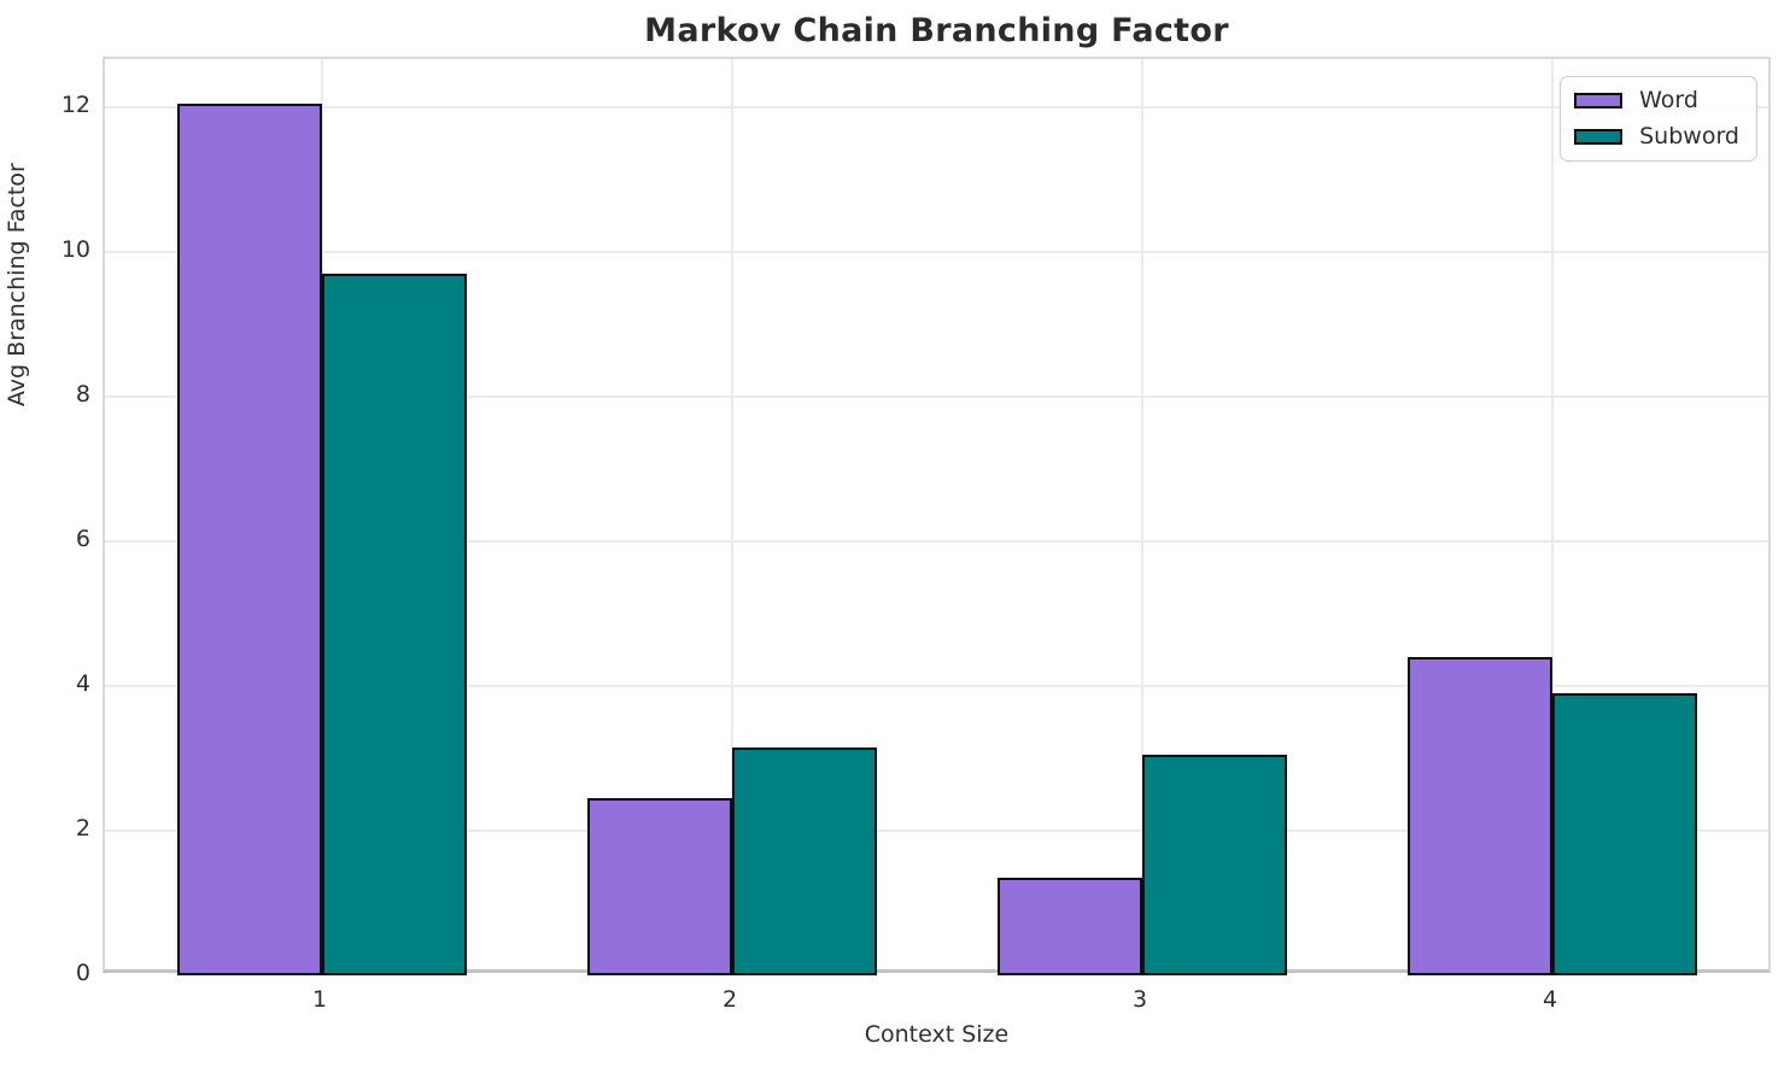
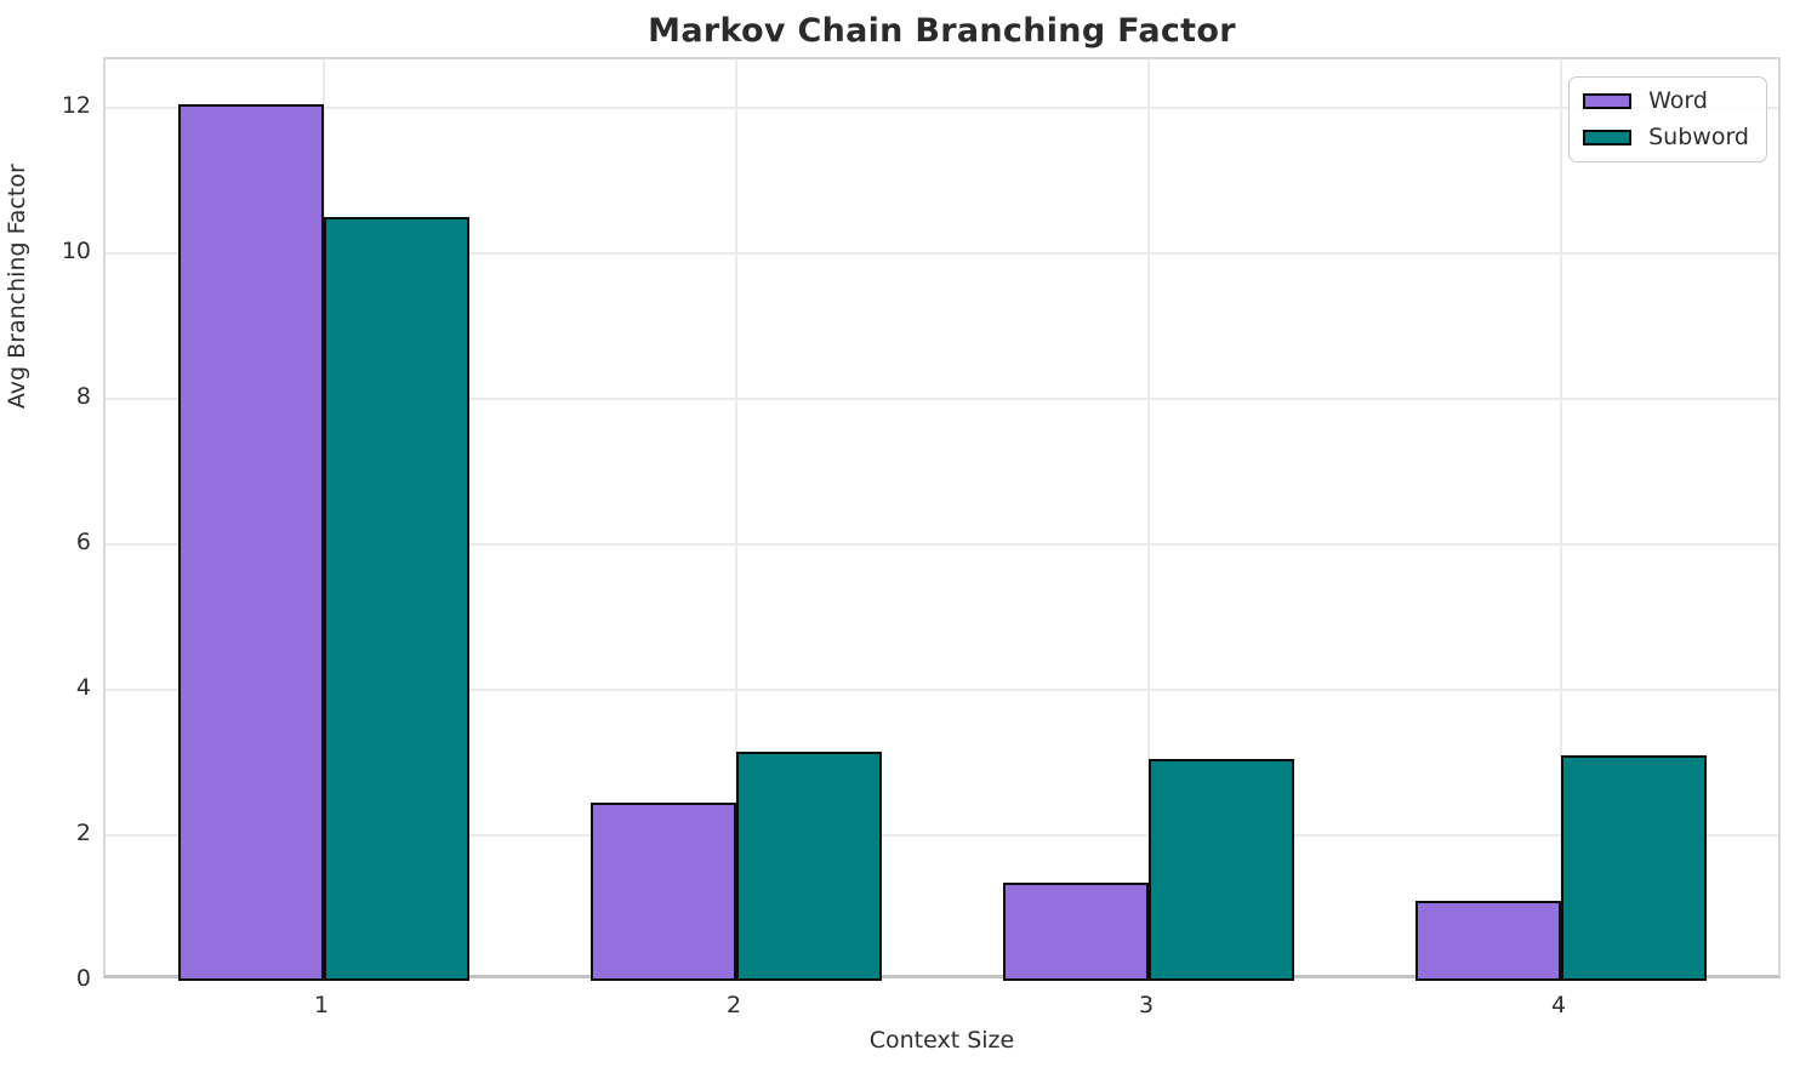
Subword/1: 9.7 -> 10.5
Word/4: 4.4 -> 1.1
Subword/4: 3.9 -> 3.1
